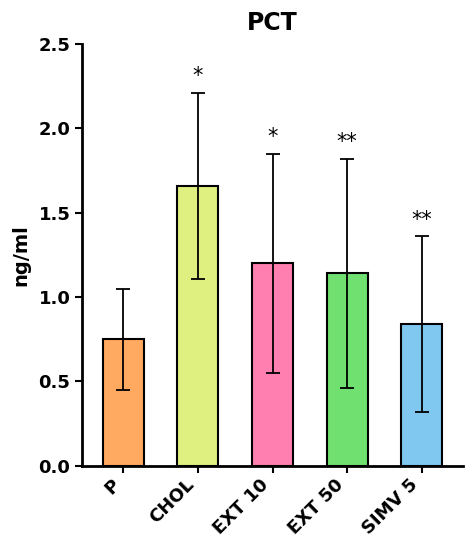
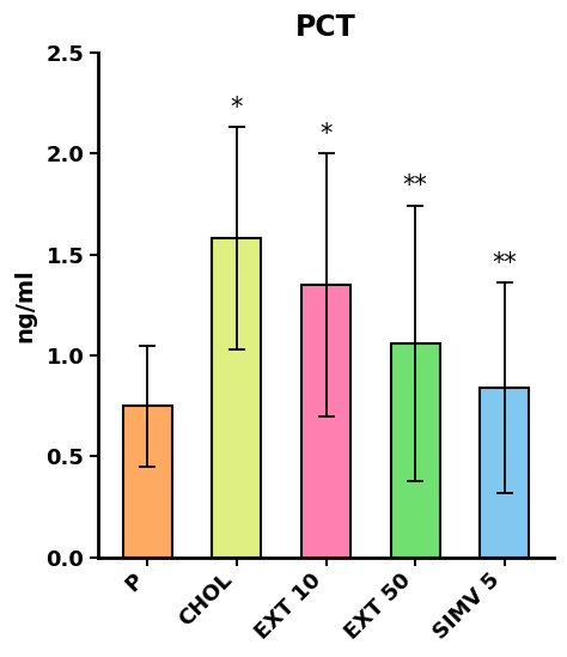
CHOL: 1.66 -> 1.58
EXT 10: 1.20 -> 1.35
EXT 50: 1.14 -> 1.06
